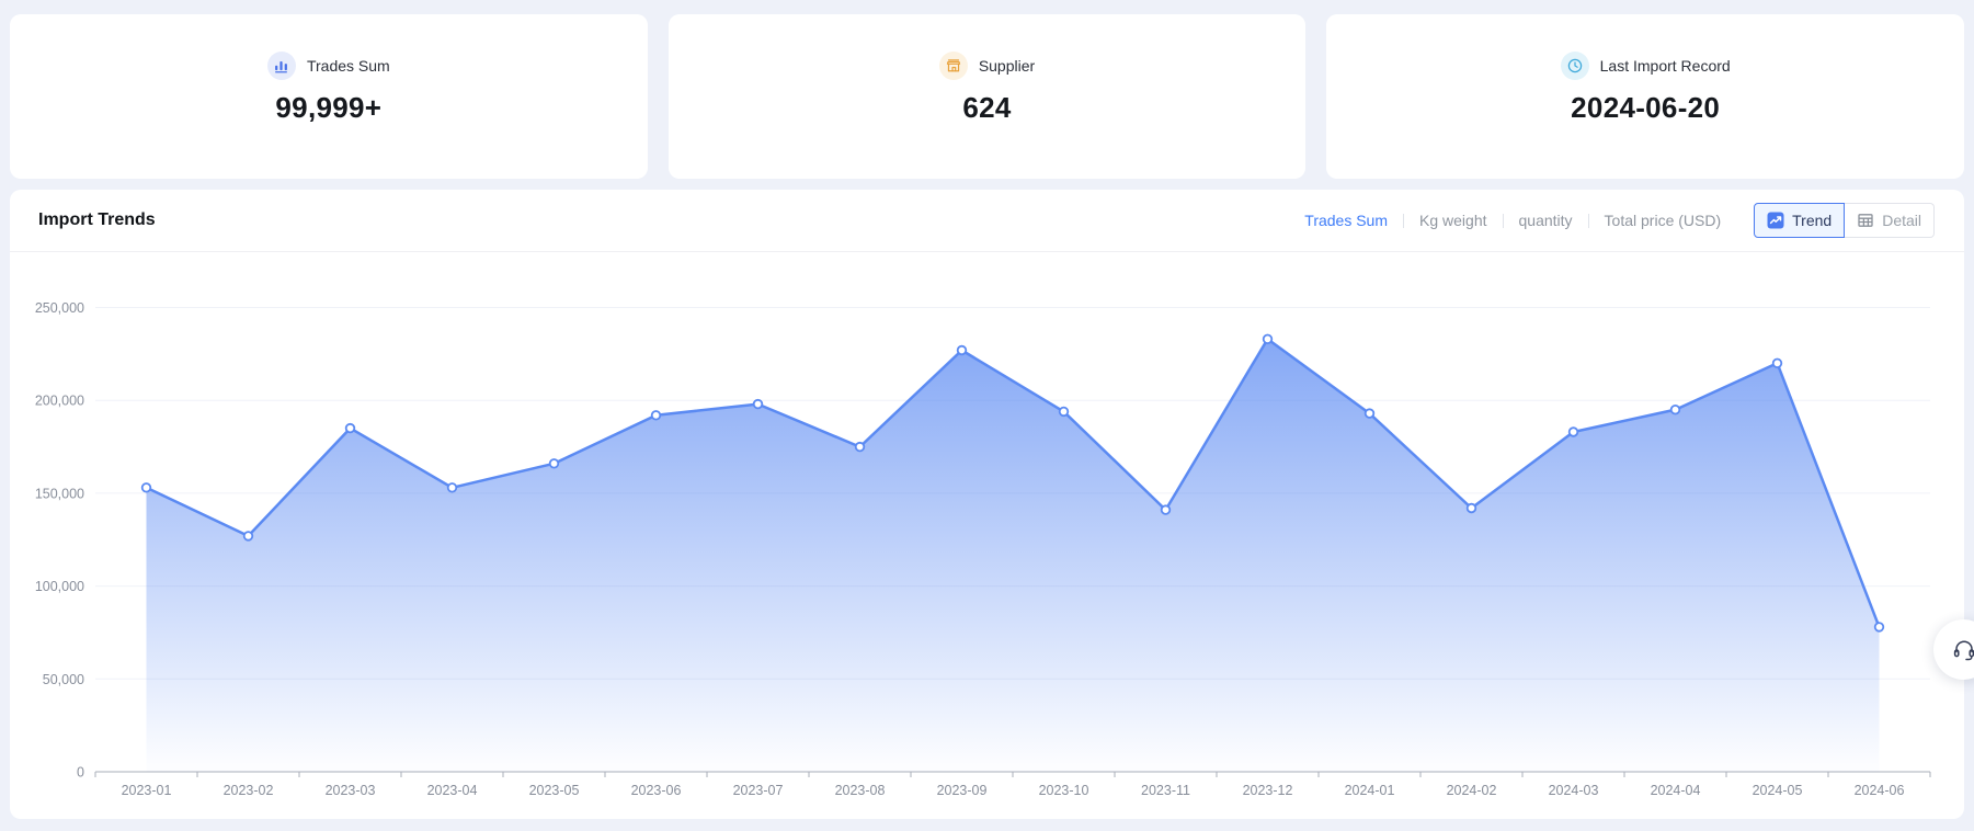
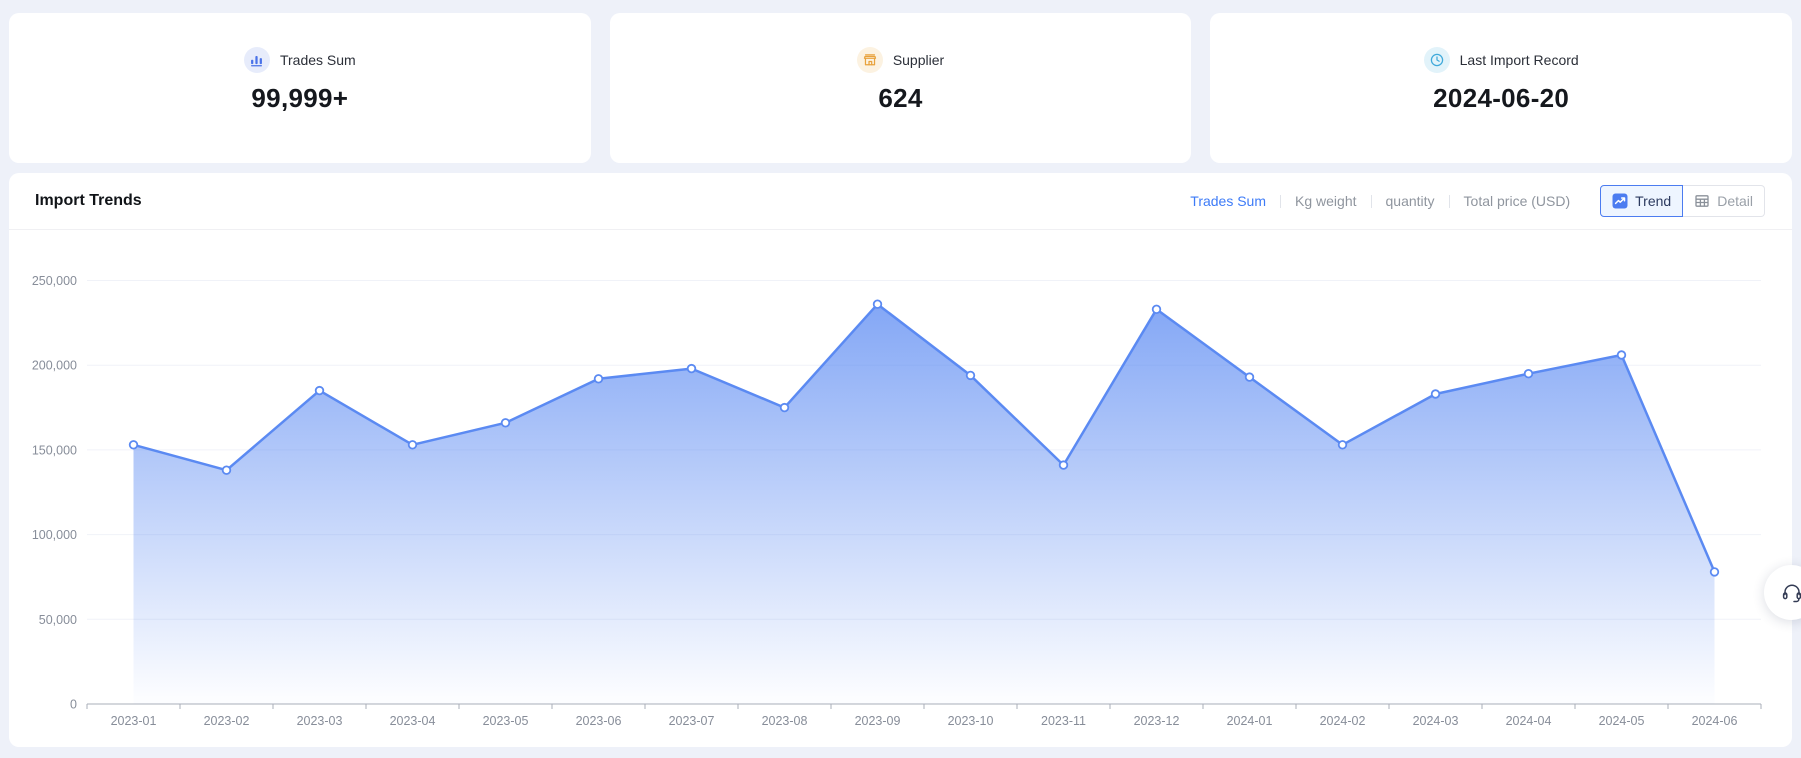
2023-02: 127000 -> 138000
2023-09: 227000 -> 236000
2024-02: 142000 -> 153000
2024-05: 220000 -> 206000
